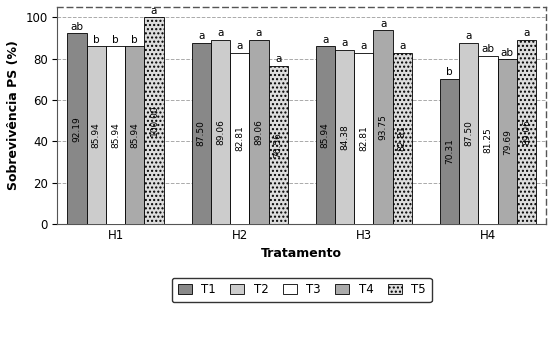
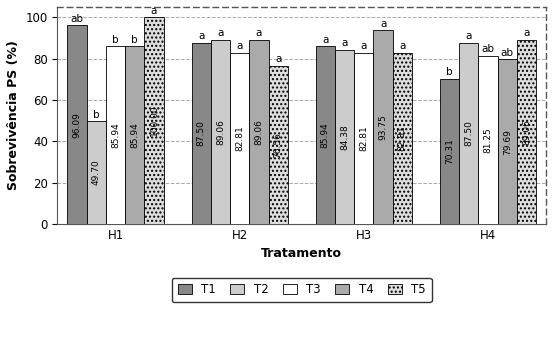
T1/H1: 92.19 -> 96.09
T2/H1: 85.94 -> 49.70
